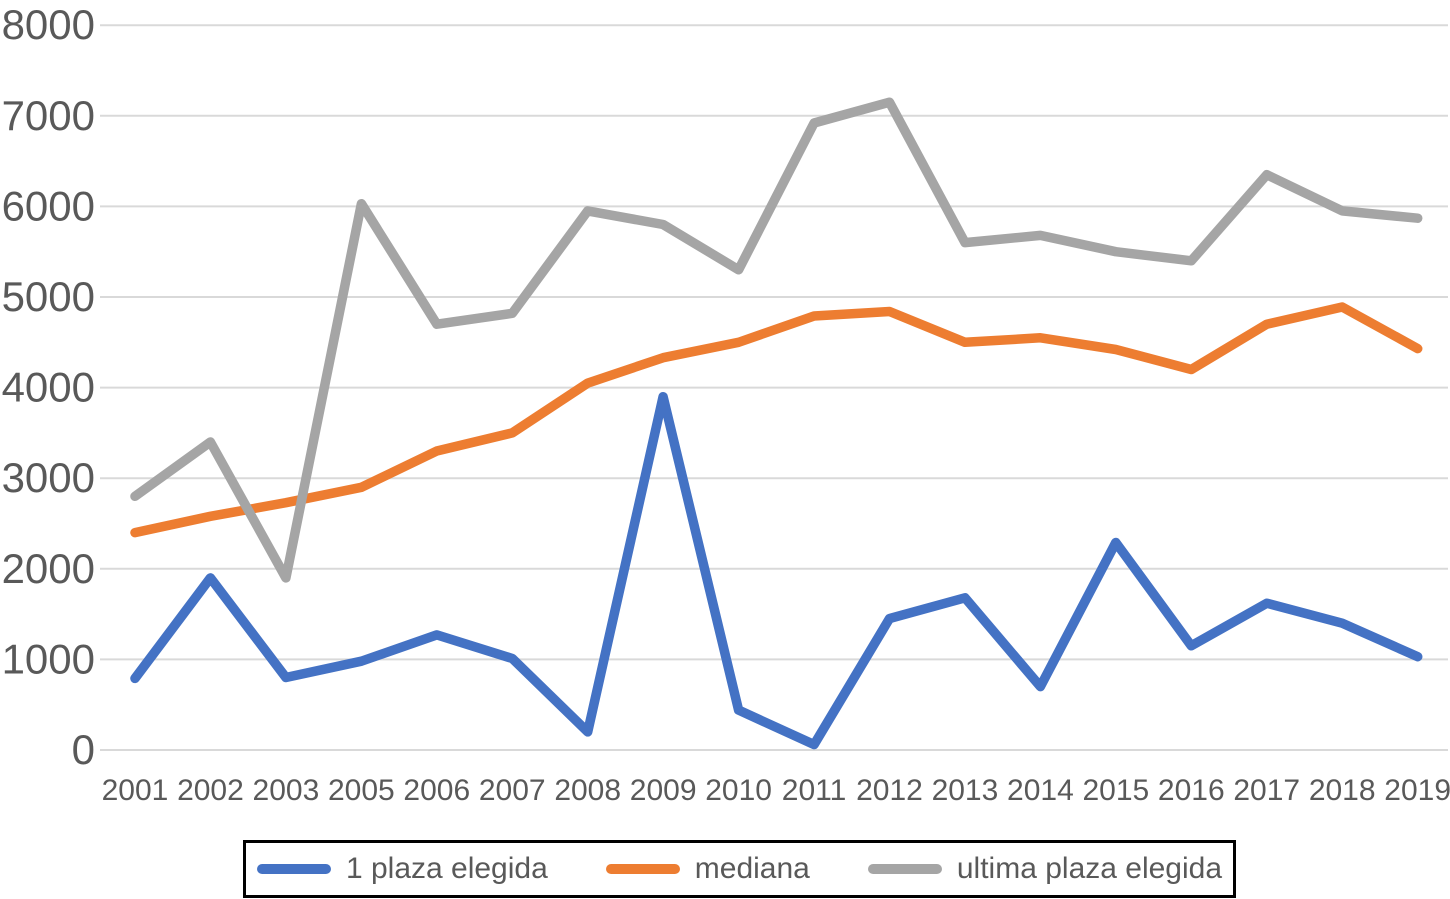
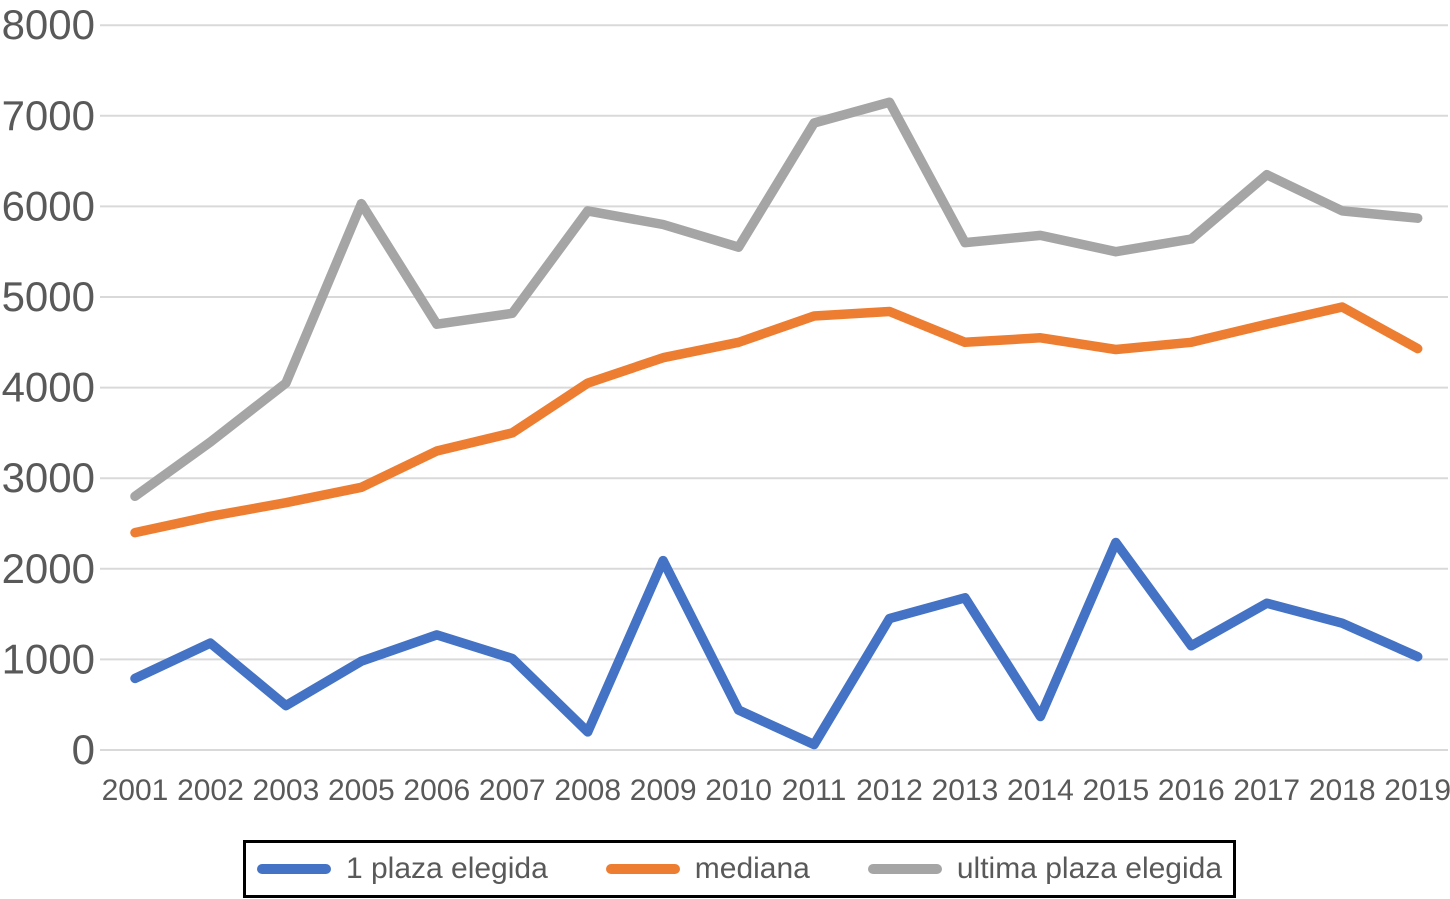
1 plaza elegida/2002: 1900 -> 1200
1 plaza elegida/2003: 800 -> 500
ultima plaza elegida/2003: 1900 -> 4000
1 plaza elegida/2009: 3900 -> 2100
ultima plaza elegida/2010: 5300 -> 5600
1 plaza elegida/2014: 700 -> 400
mediana/2016: 4200 -> 4500
ultima plaza elegida/2016: 5400 -> 5600
